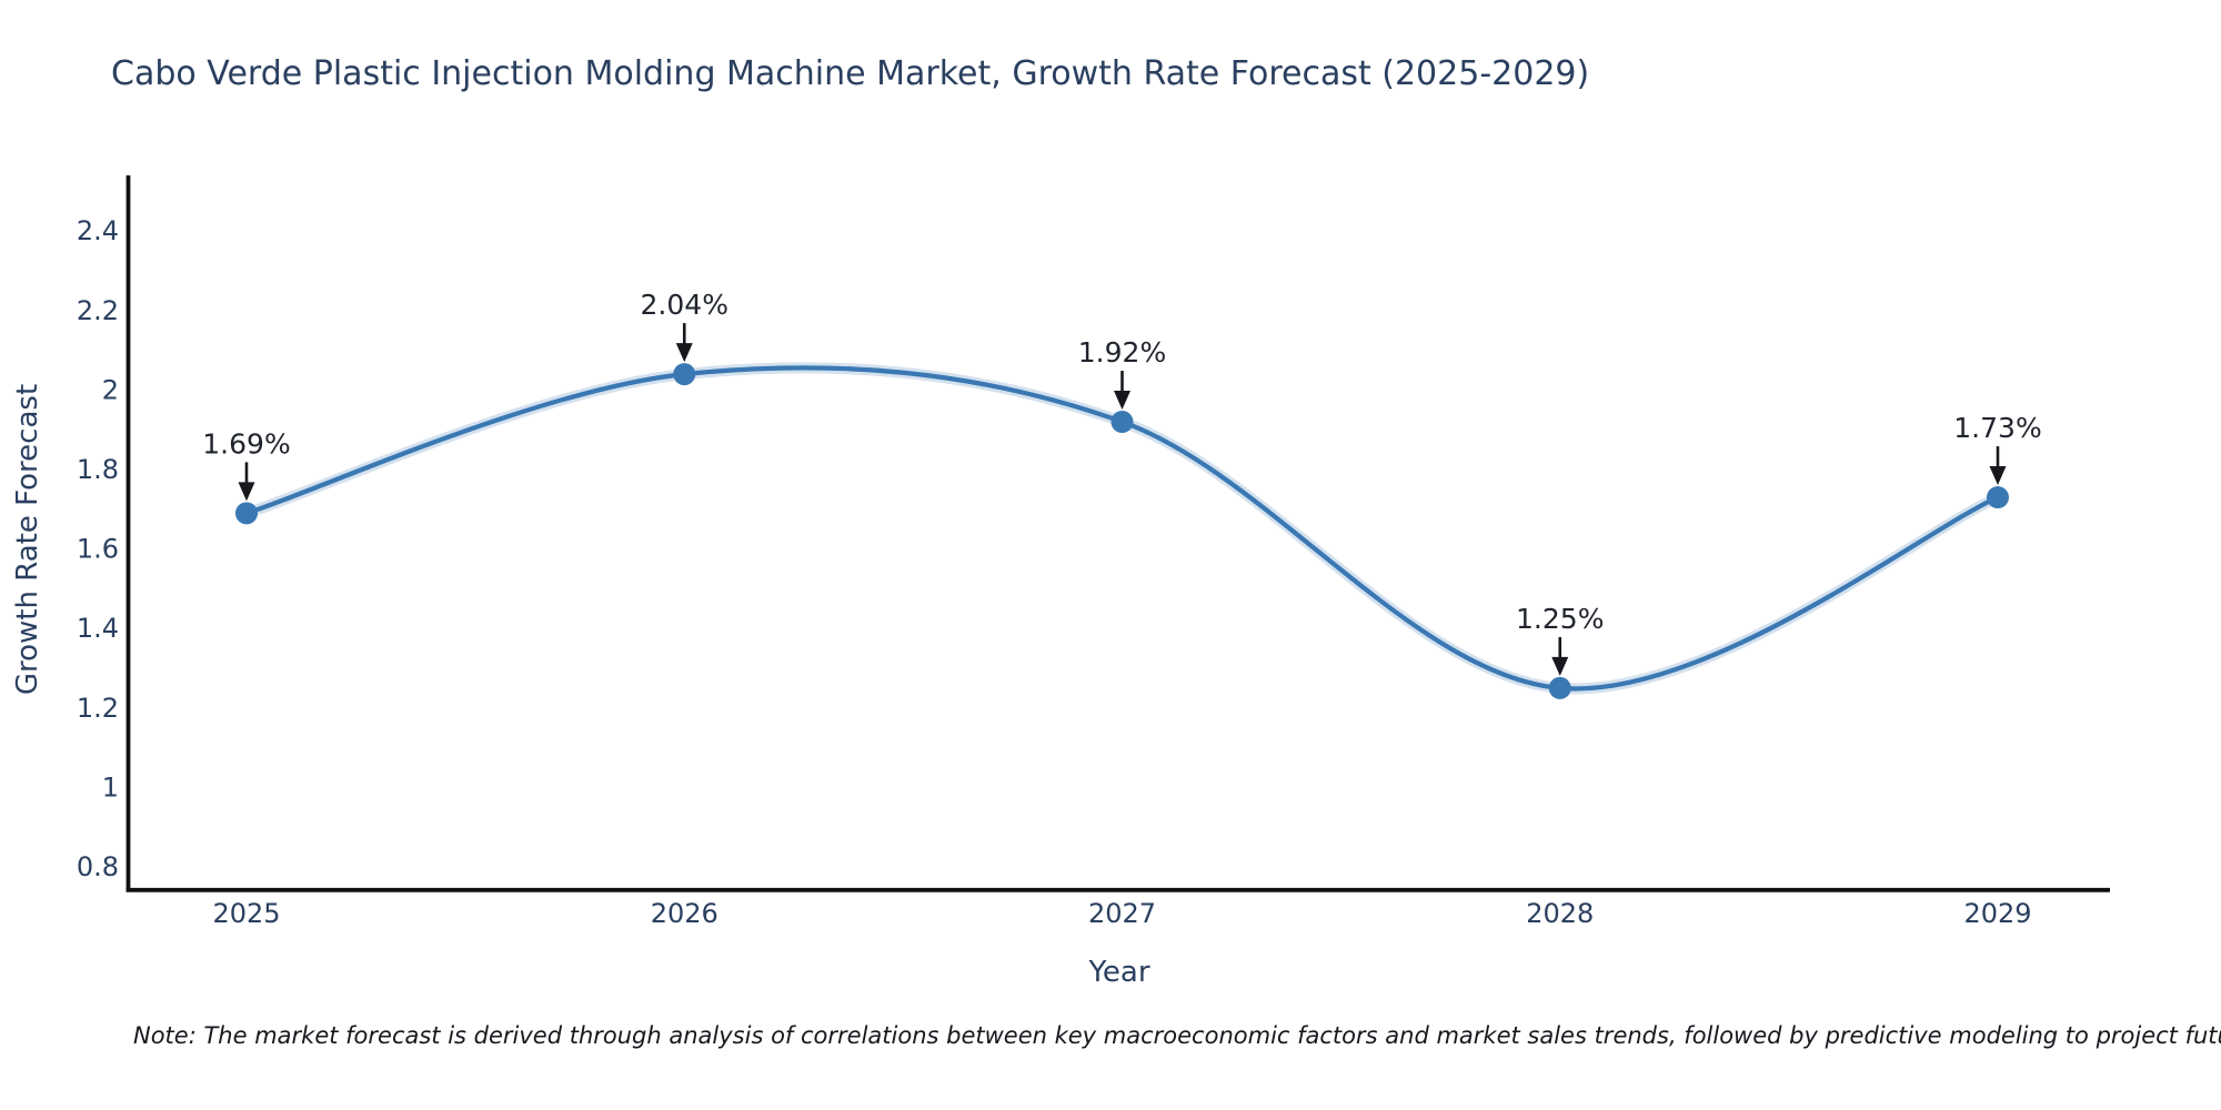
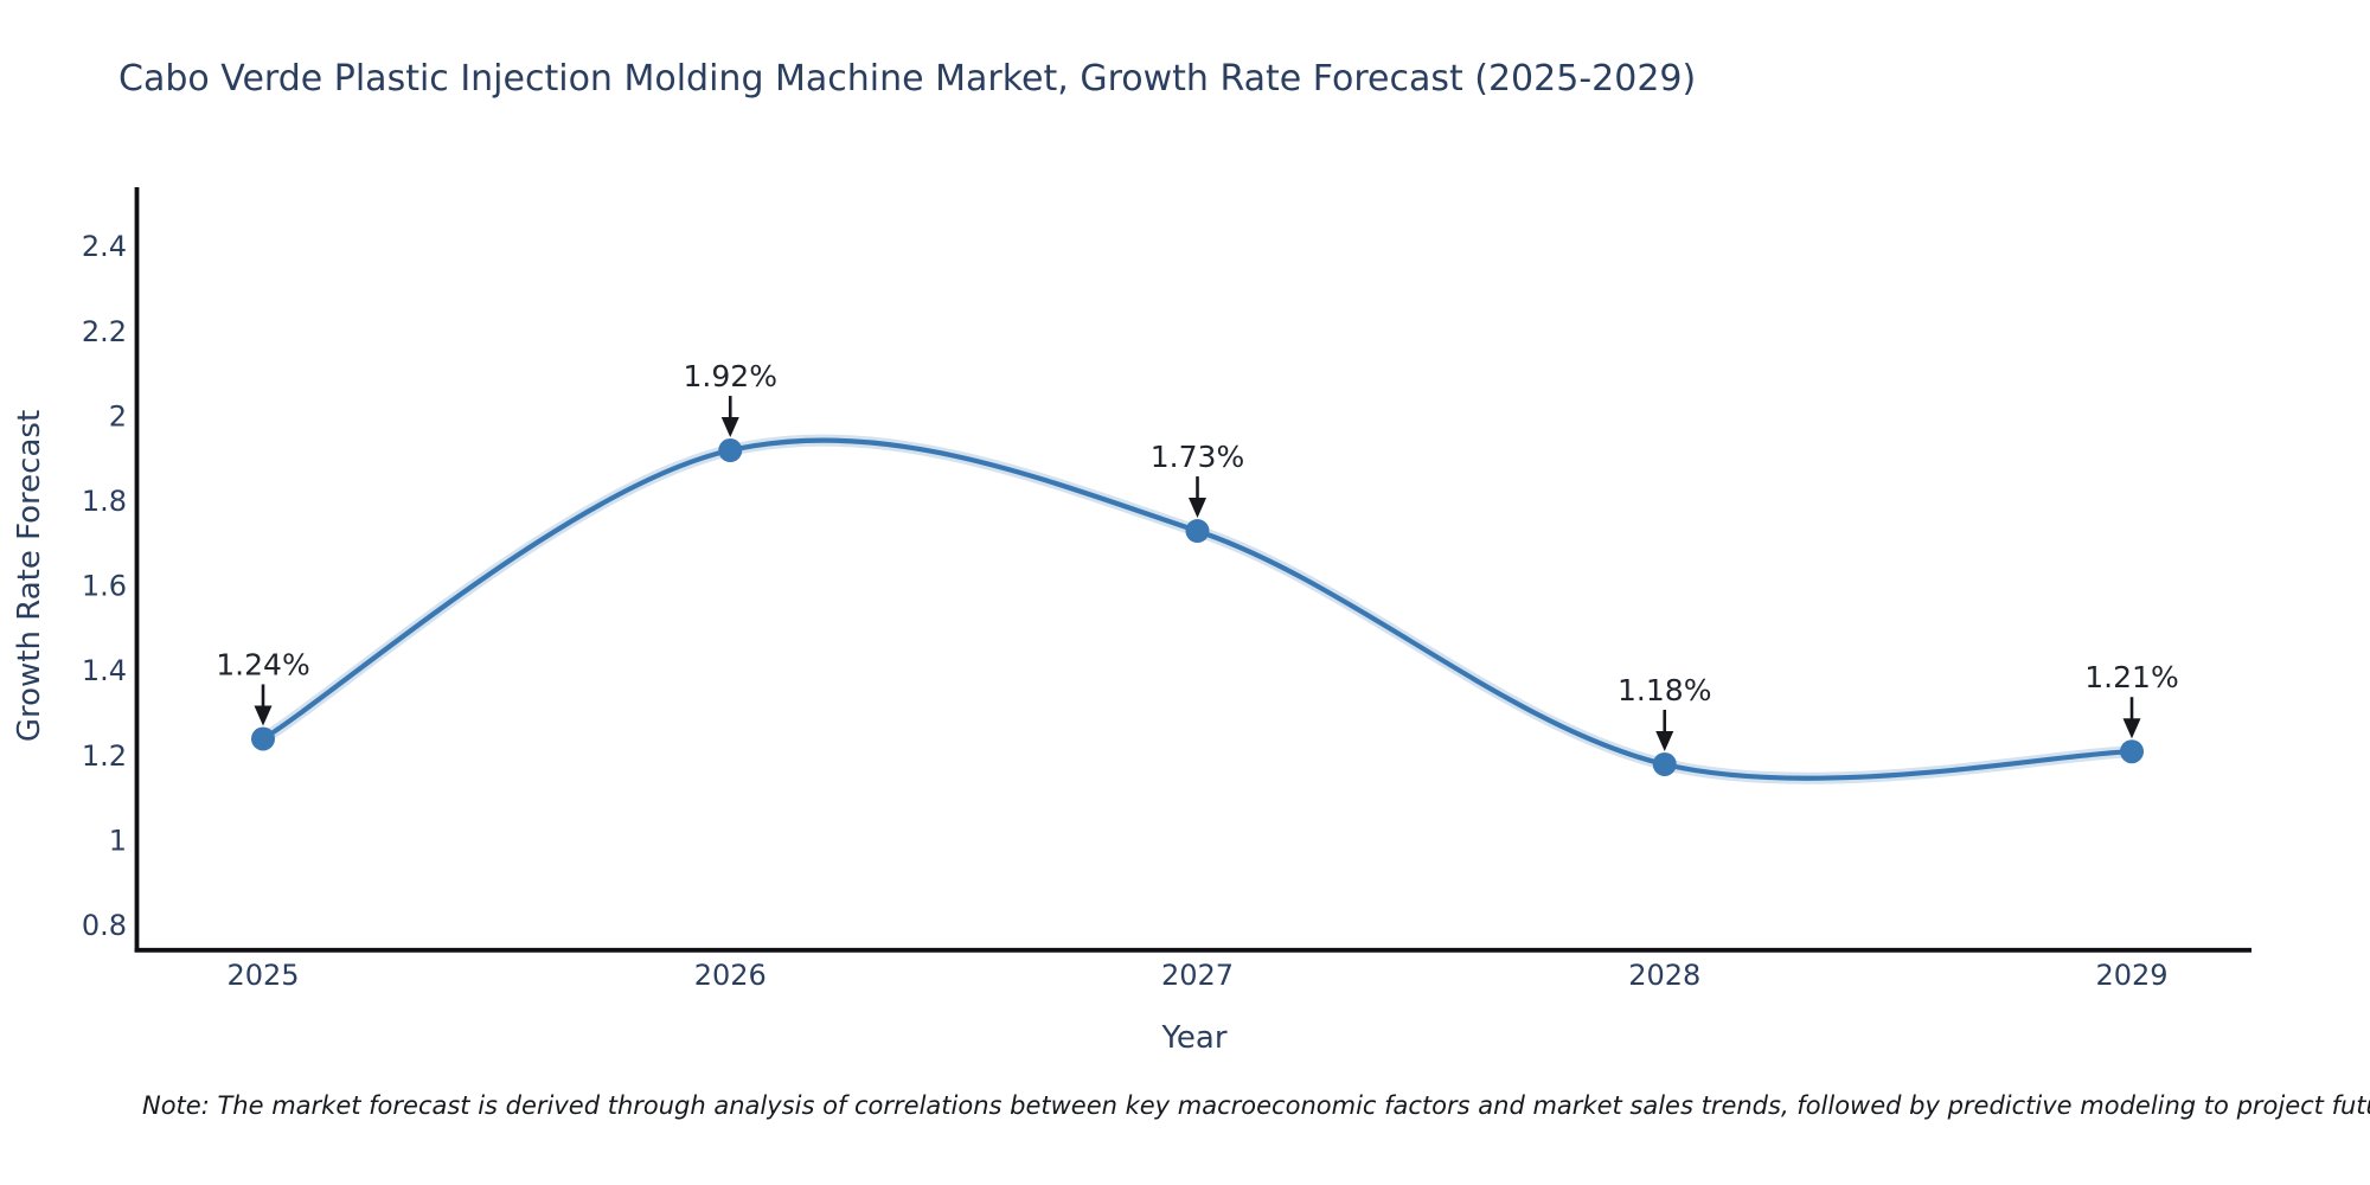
2025: 1.69% -> 1.24%
2026: 2.04% -> 1.92%
2027: 1.92% -> 1.73%
2028: 1.25% -> 1.18%
2029: 1.73% -> 1.21%
